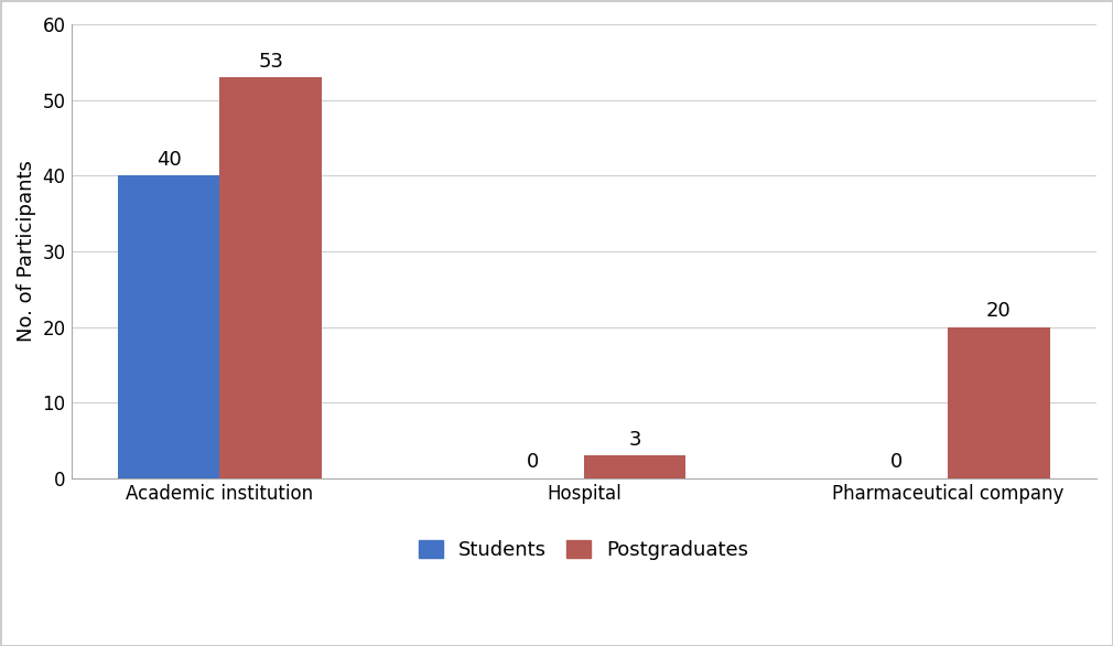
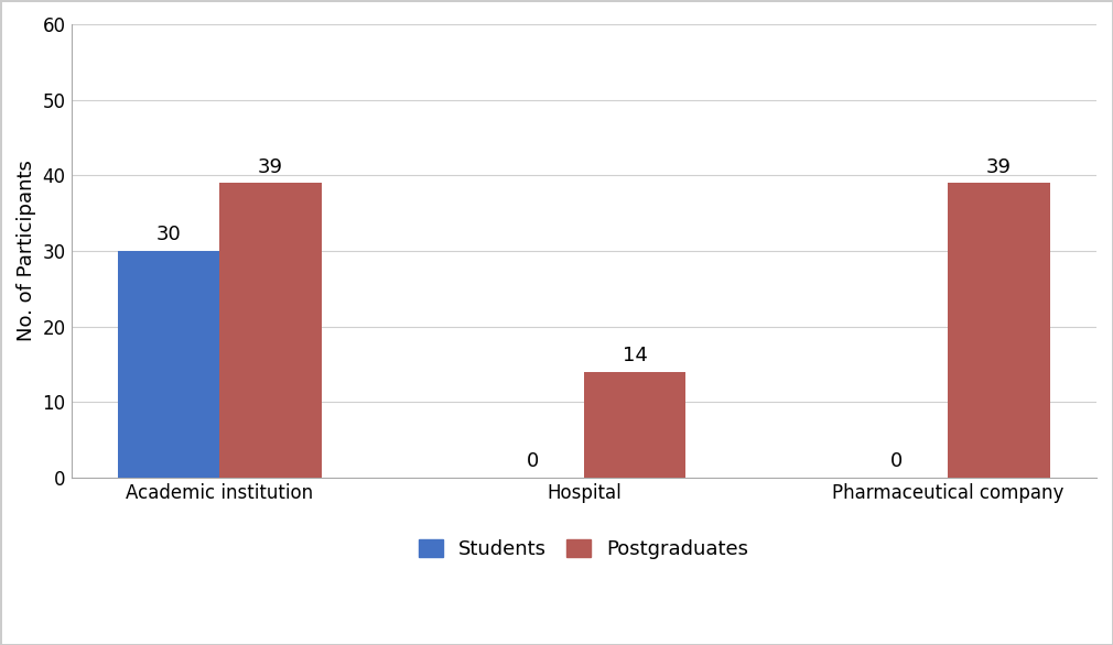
Students/Academic institution: 40 -> 30
Postgraduates/Academic institution: 53 -> 39
Postgraduates/Hospital: 3 -> 14
Postgraduates/Pharmaceutical company: 20 -> 39
